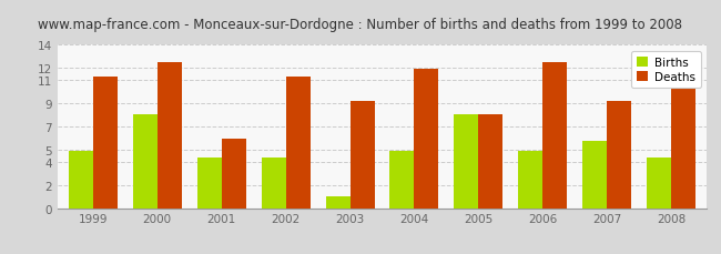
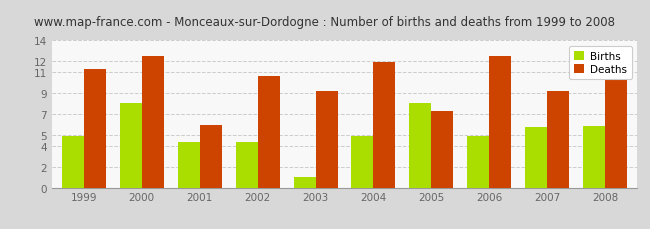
Deaths/2002: 11.3 -> 10.6
Deaths/2005: 8.0 -> 7.3
Births/2008: 4.3 -> 5.9
